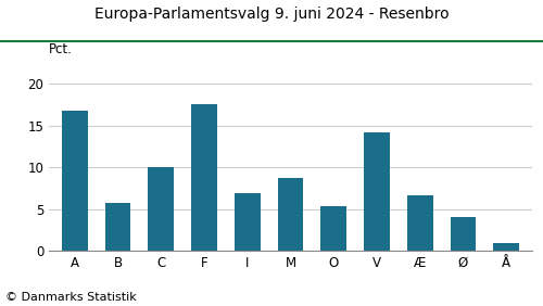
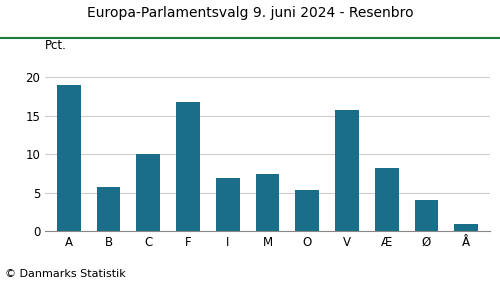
A: 16.8 -> 19.0
F: 17.6 -> 16.8
M: 8.8 -> 7.4
V: 14.2 -> 15.7
Æ: 6.6 -> 8.2
